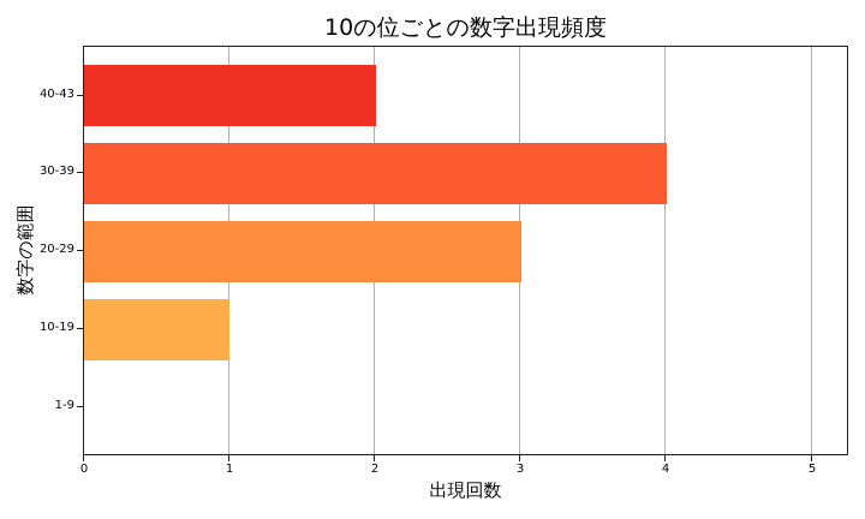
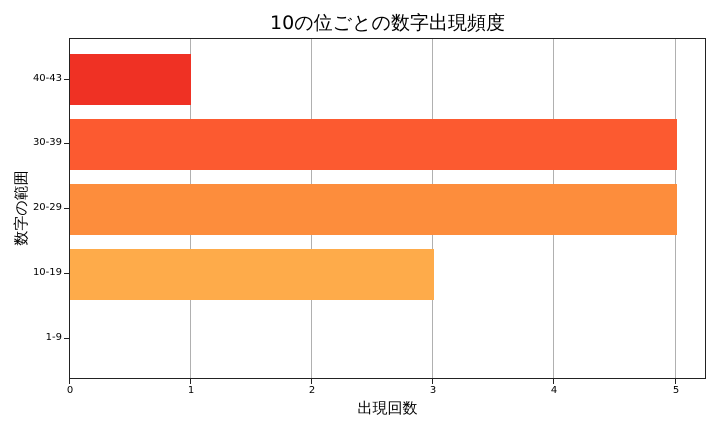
10-19: 1 -> 3
20-29: 3 -> 5
30-39: 4 -> 5
40-43: 2 -> 1
